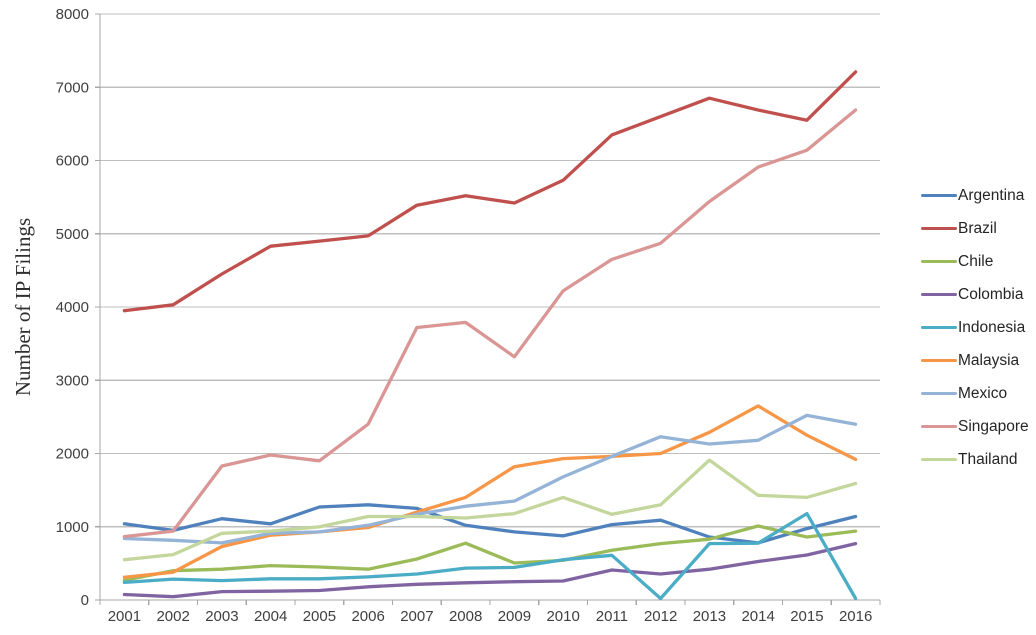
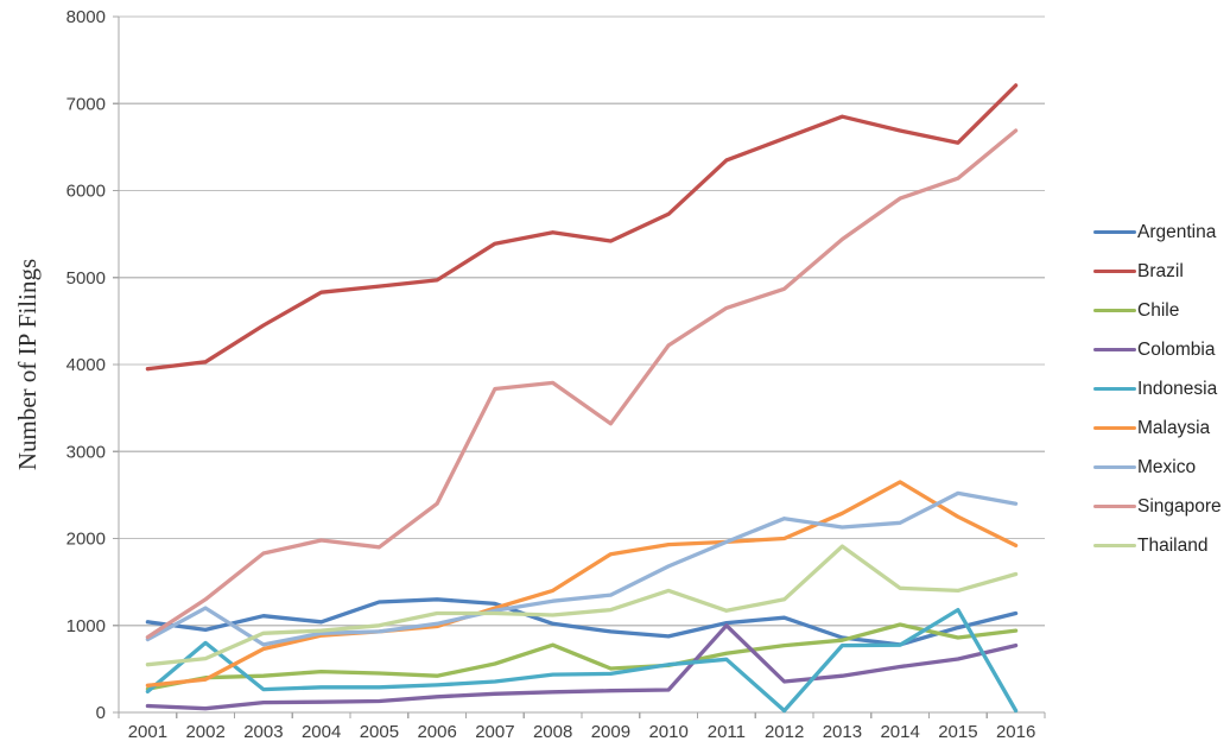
Indonesia/2002: 300 -> 800
Mexico/2002: 800 -> 1200
Singapore/2002: 900 -> 1300
Colombia/2011: 400 -> 1000
